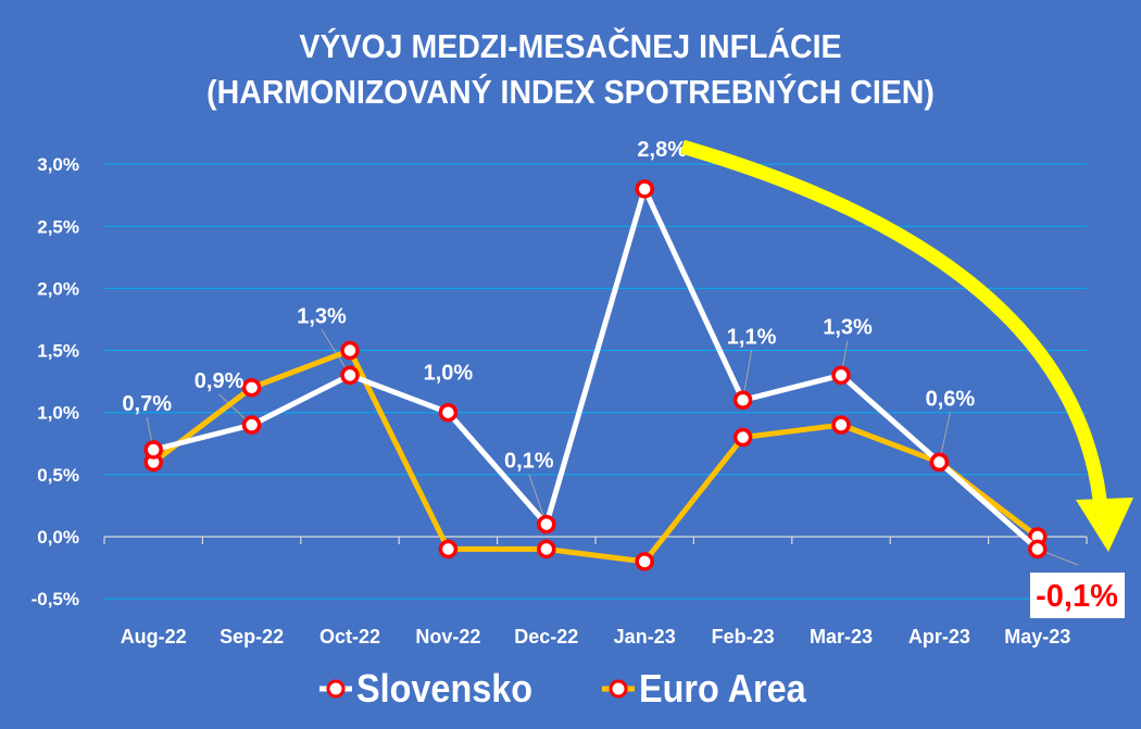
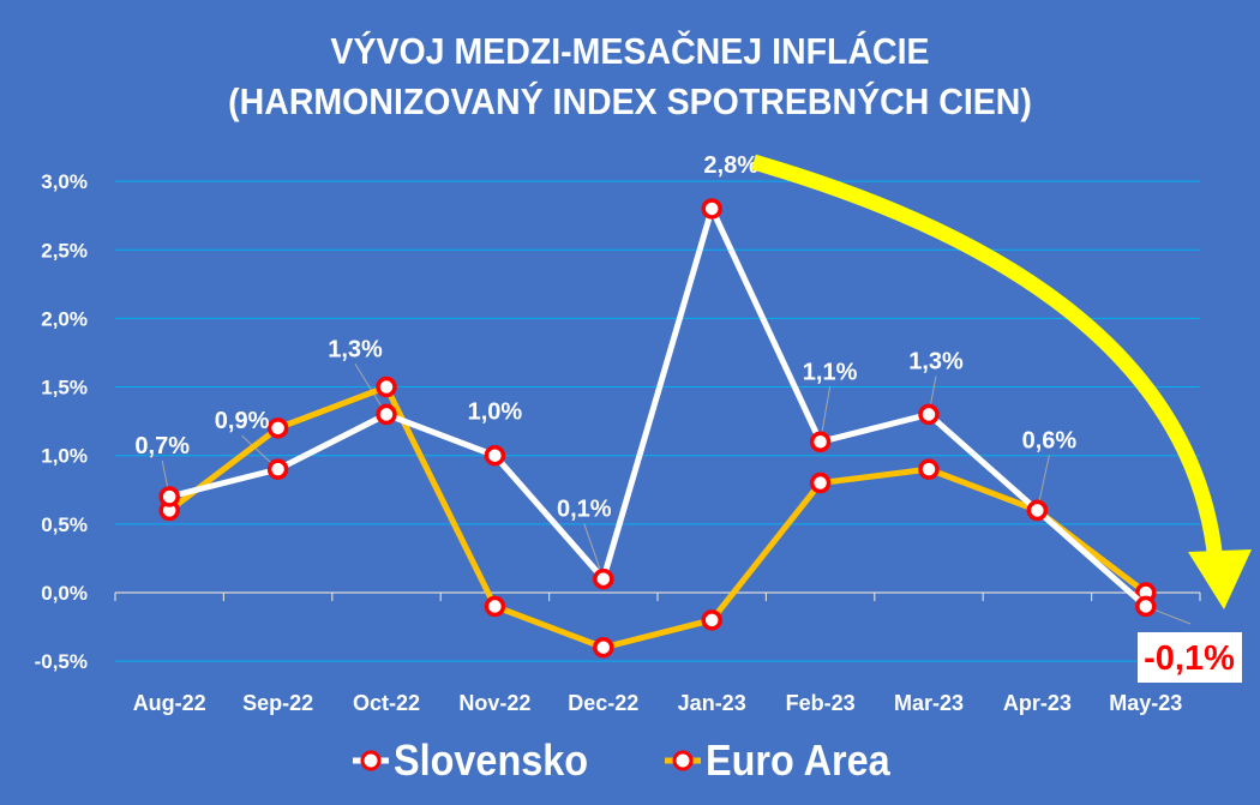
Euro Area/Dec-22: -0,1% -> -0,4%
